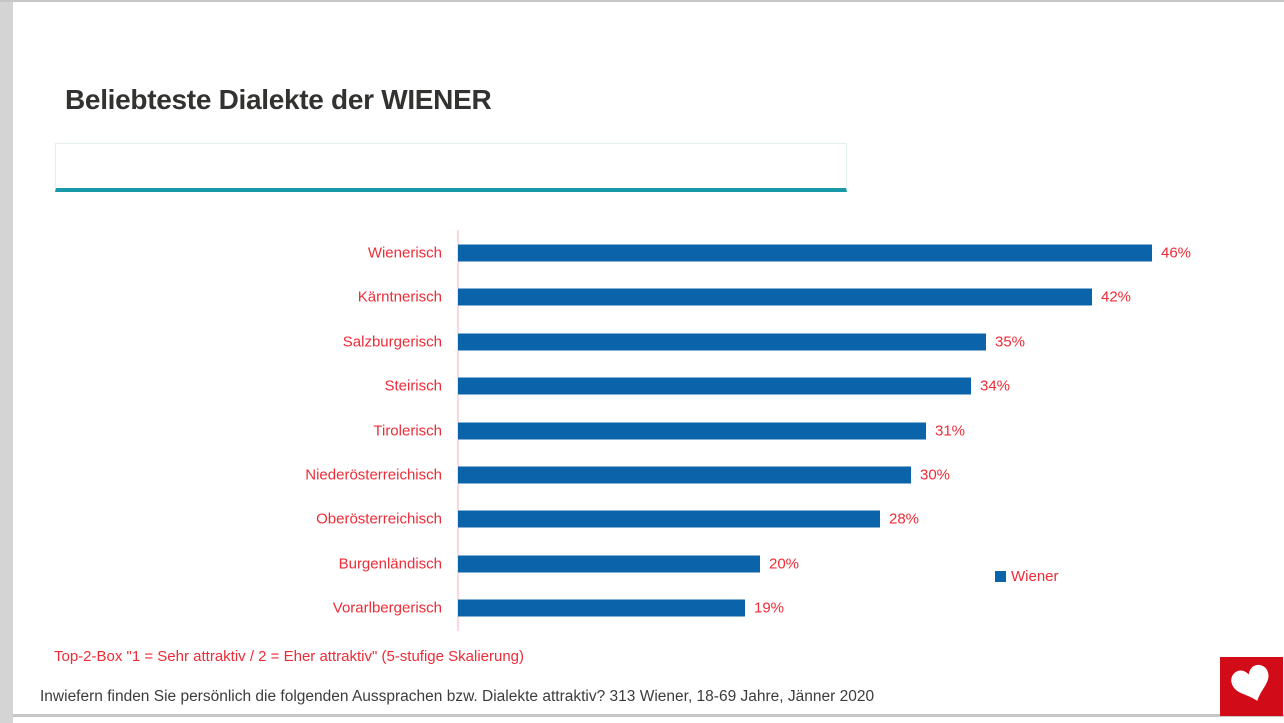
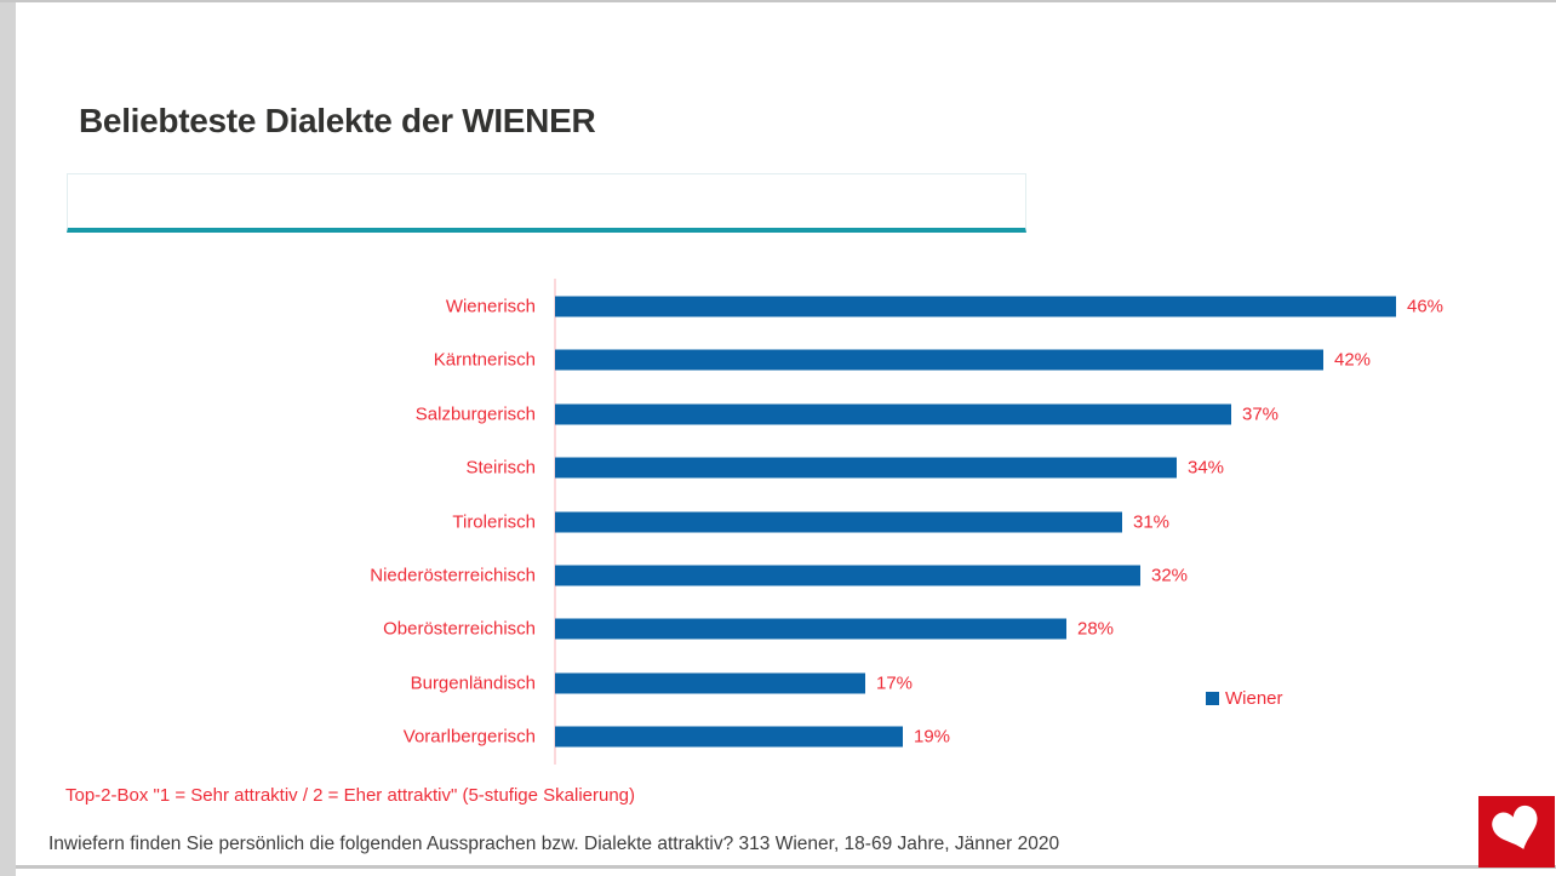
Salzburgerisch: 35% -> 37%
Niederösterreichisch: 30% -> 32%
Burgenländisch: 20% -> 17%
